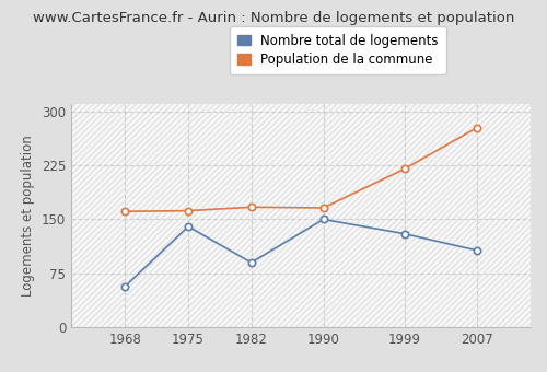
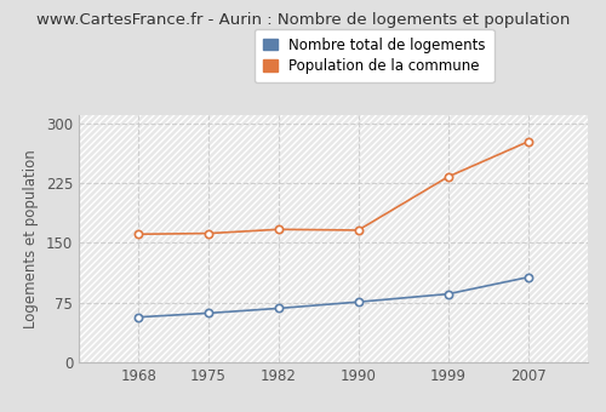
Nombre total de logements/1975: 140 -> 62
Nombre total de logements/1982: 90 -> 68
Nombre total de logements/1990: 150 -> 76
Nombre total de logements/1999: 130 -> 86
Population de la commune/1999: 220 -> 233
